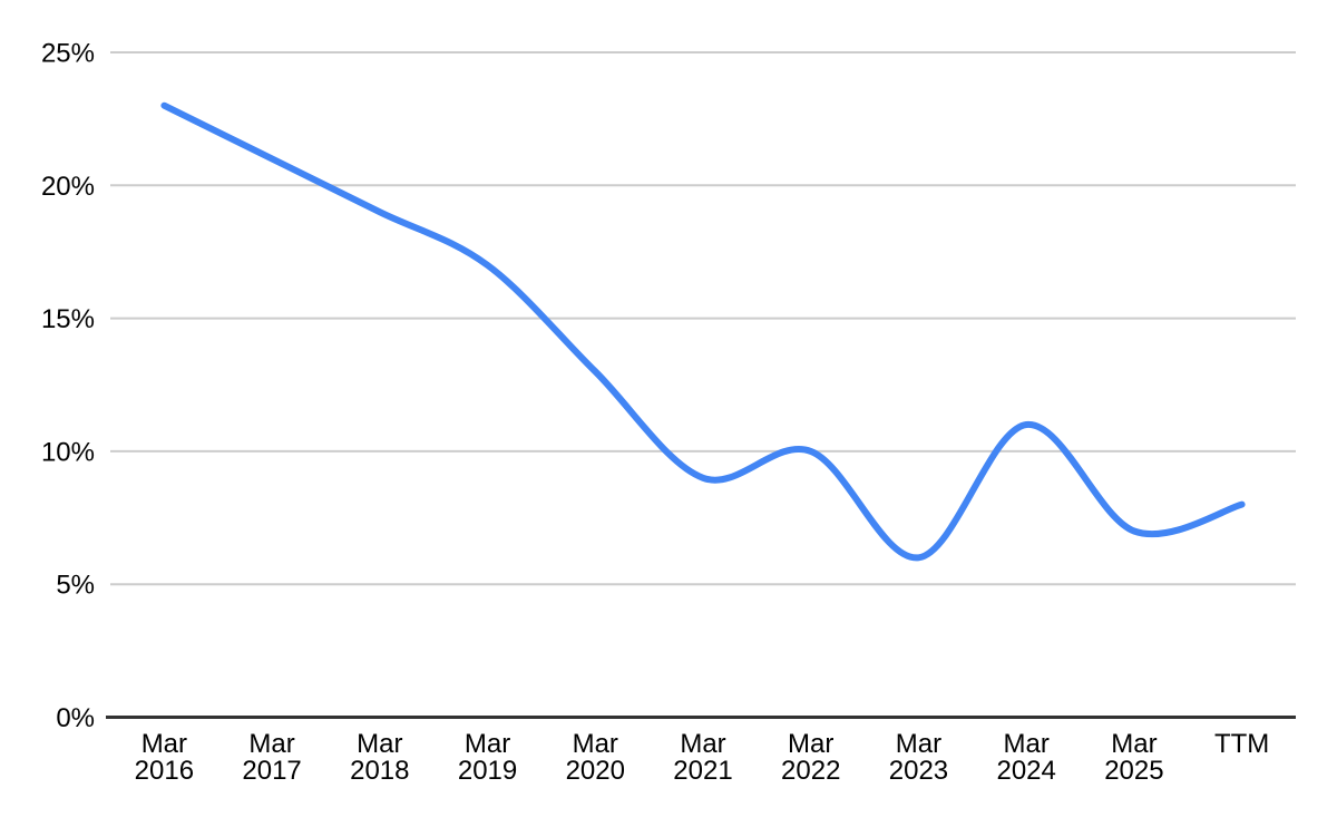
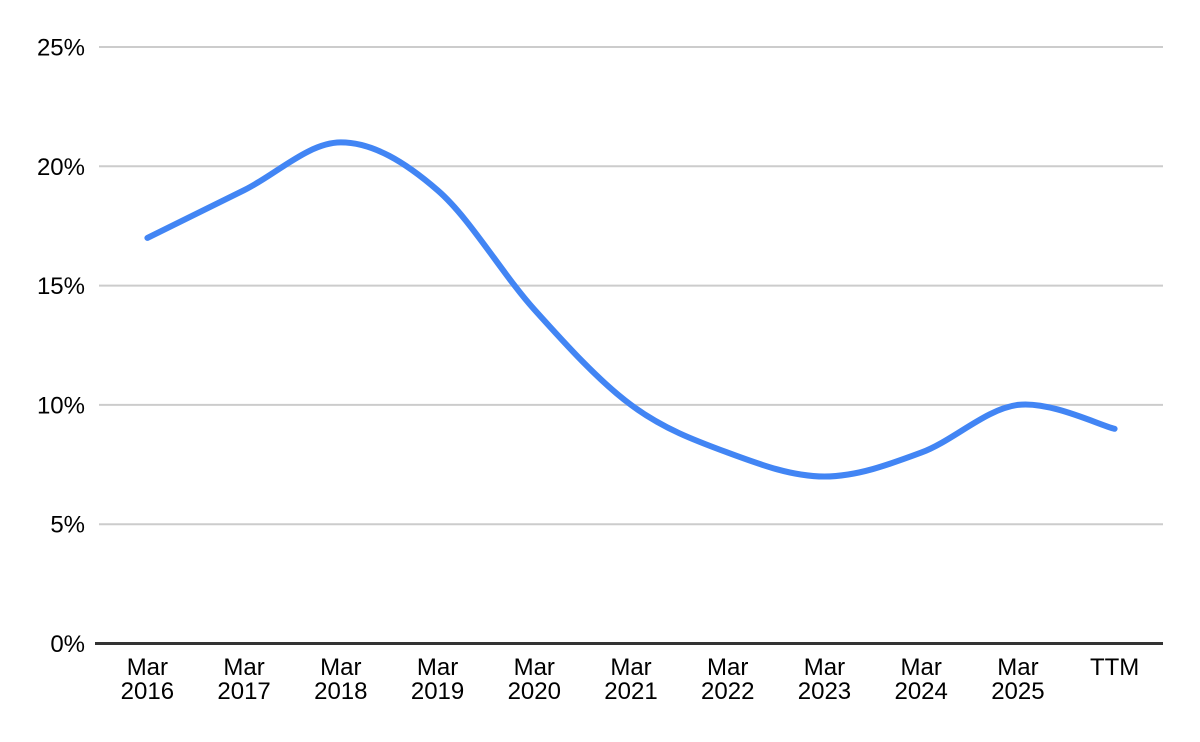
Mar 2016: 23% -> 17%
Mar 2017: 21% -> 19%
Mar 2018: 19% -> 21%
Mar 2019: 17% -> 19%
Mar 2020: 13% -> 14%
Mar 2021: 9% -> 10%
Mar 2022: 10% -> 8%
Mar 2023: 6% -> 7%
Mar 2024: 11% -> 8%
Mar 2025: 7% -> 10%
TTM: 8% -> 9%
